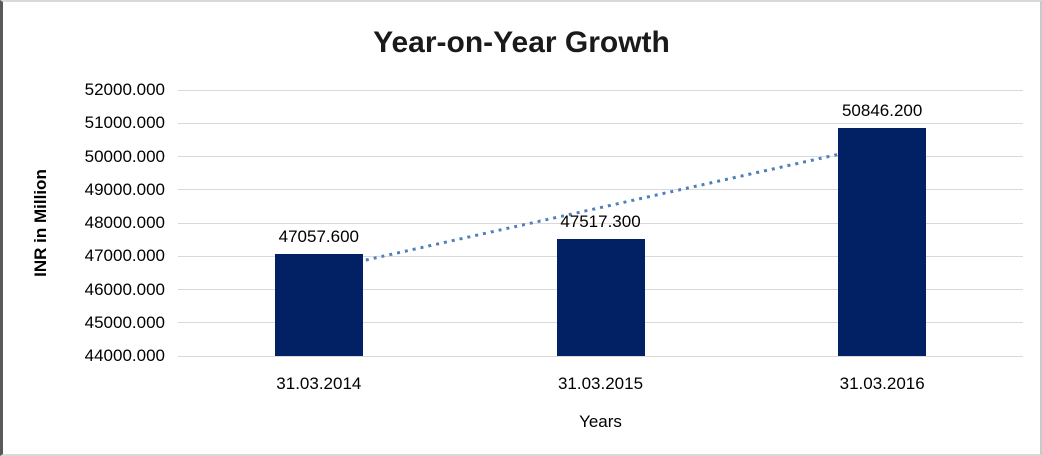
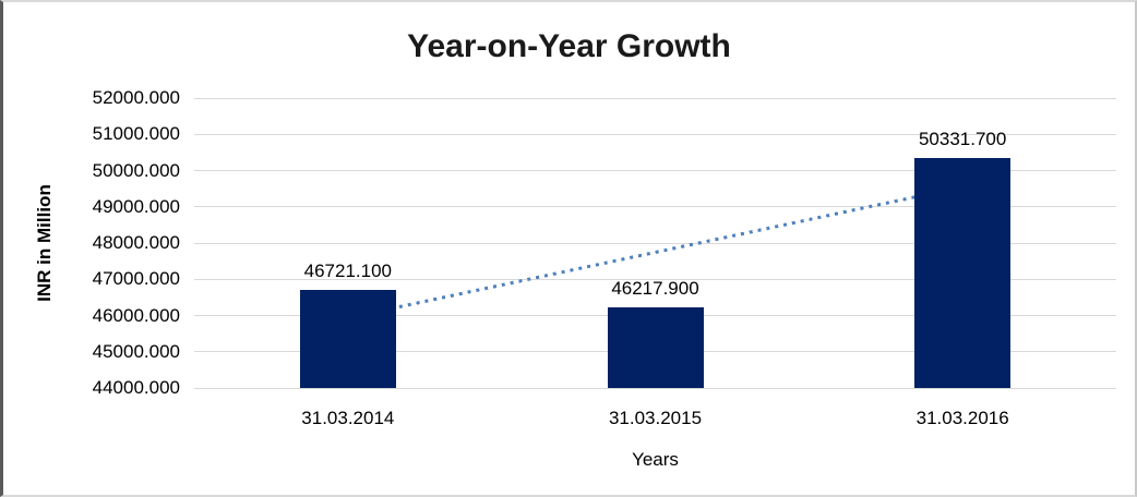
31.03.2014: 47057.600 -> 46721.100
31.03.2015: 47517.300 -> 46217.900
31.03.2016: 50846.200 -> 50331.700
